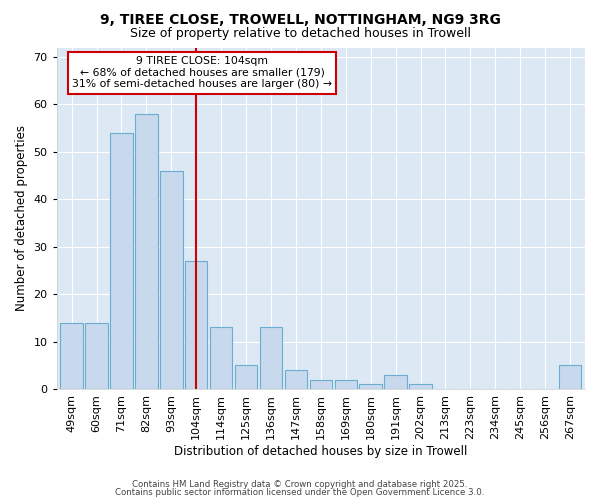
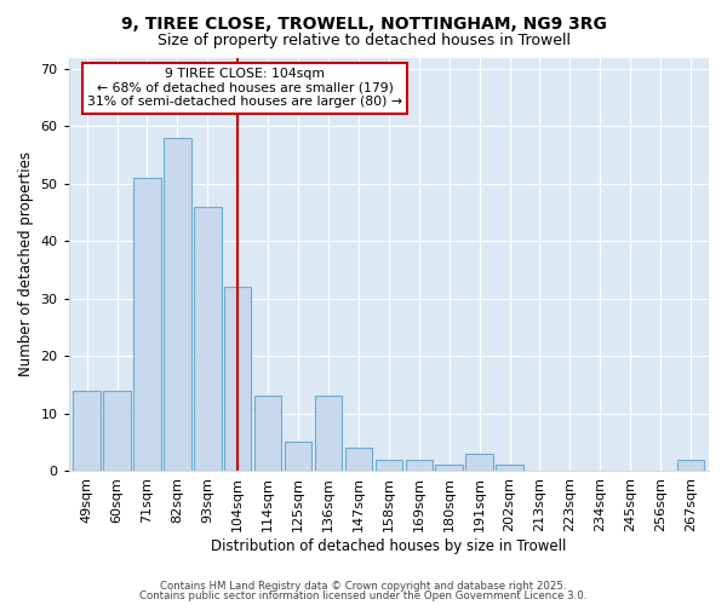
71sqm: 54 -> 51
104sqm: 27 -> 32
267sqm: 5 -> 2
